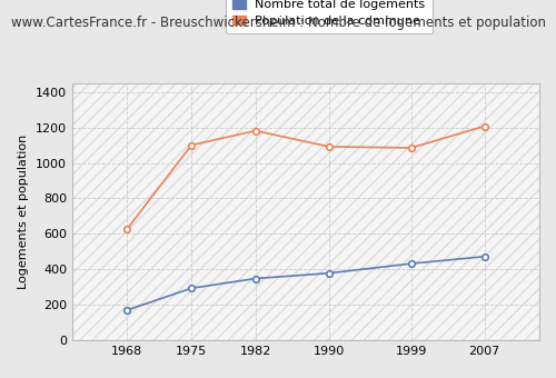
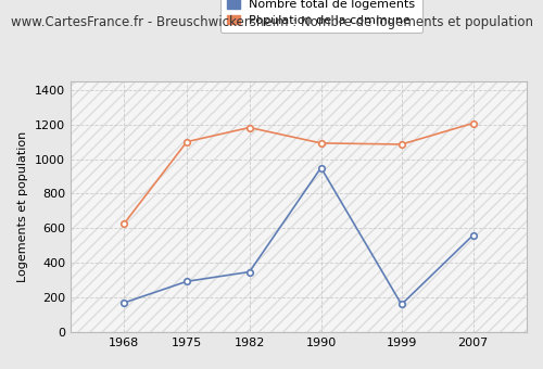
Nombre total de logements/1990: 380 -> 950
Nombre total de logements/1999: 430 -> 160
Nombre total de logements/2007: 470 -> 560
